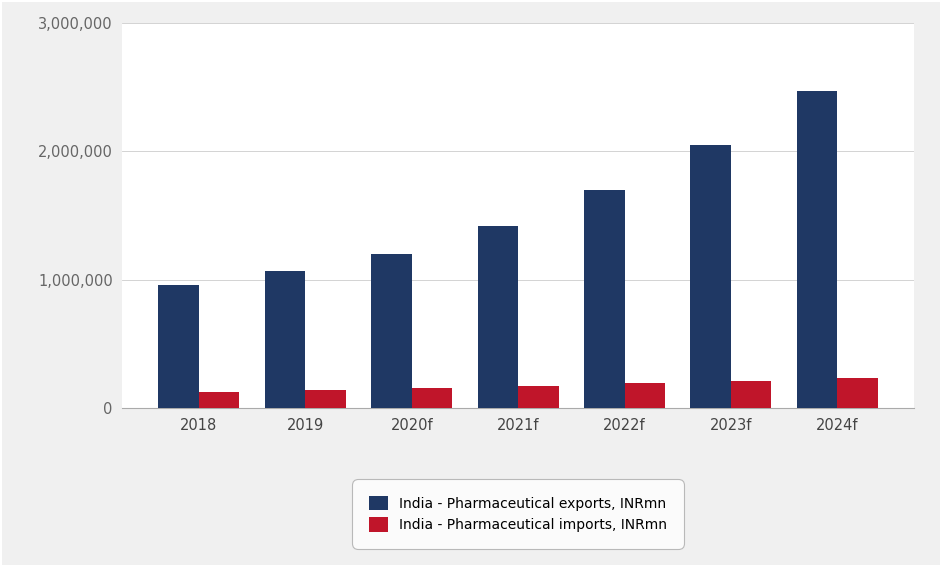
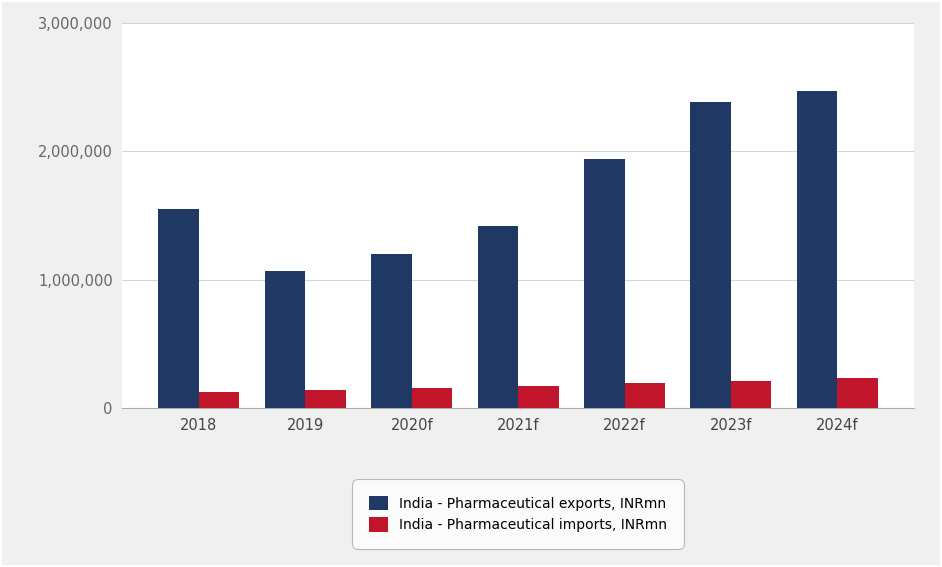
India - Pharmaceutical exports, INRmn/2018: 960,000 -> 1,550,000
India - Pharmaceutical exports, INRmn/2022f: 1,700,000 -> 1,940,000
India - Pharmaceutical exports, INRmn/2023f: 2,050,000 -> 2,380,000
